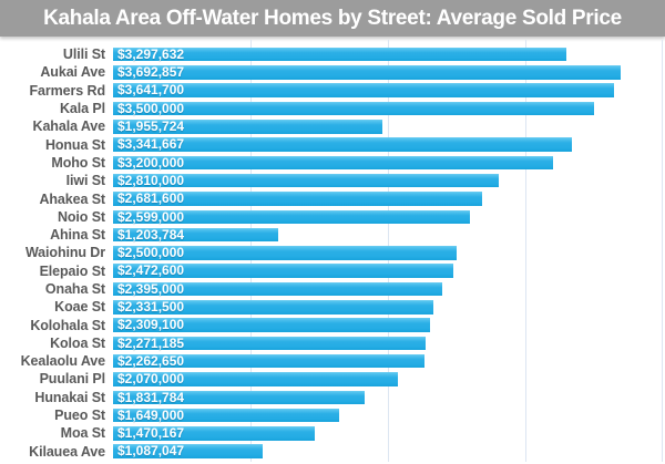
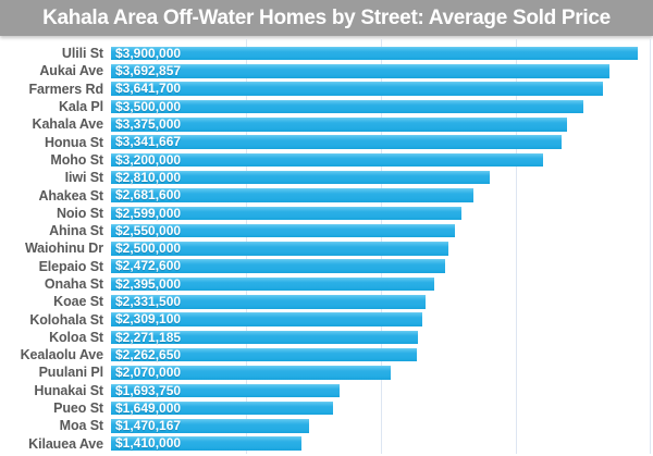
Ulili St: $3,297,632 -> $3,900,000
Kahala Ave: $1,955,724 -> $3,375,000
Ahina St: $1,203,784 -> $2,550,000
Hunakai St: $1,831,784 -> $1,693,750
Kilauea Ave: $1,087,047 -> $1,410,000
